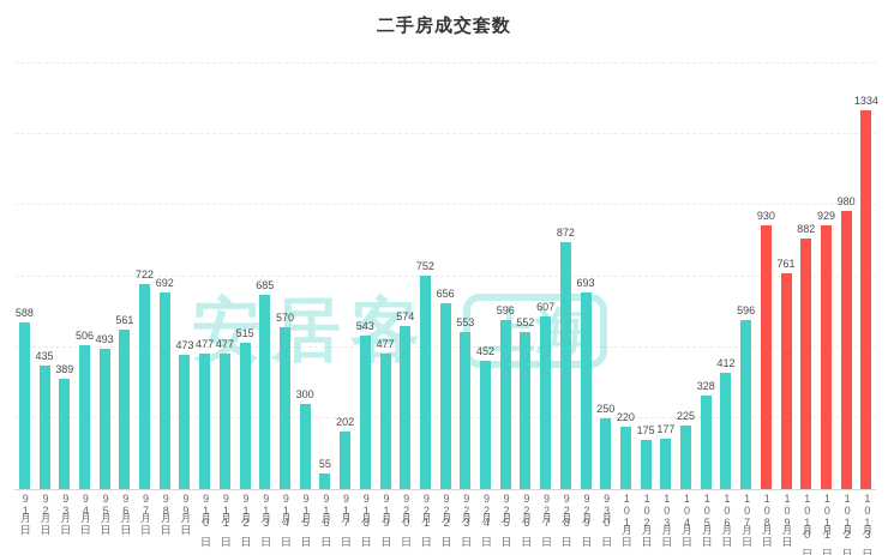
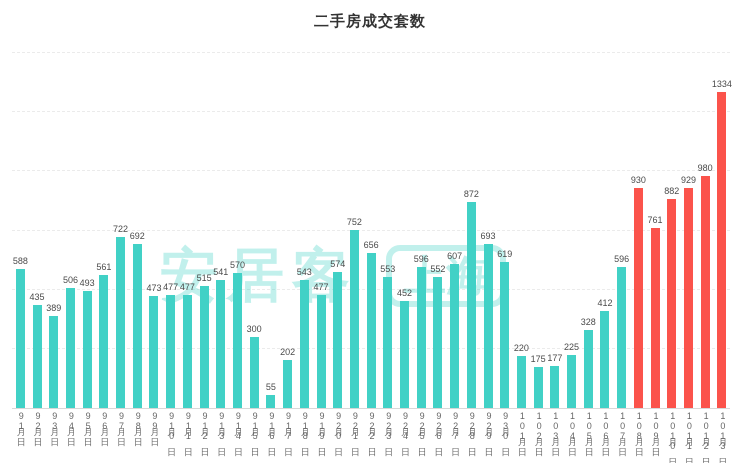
9月13日: 685 -> 541
9月30日: 250 -> 619
